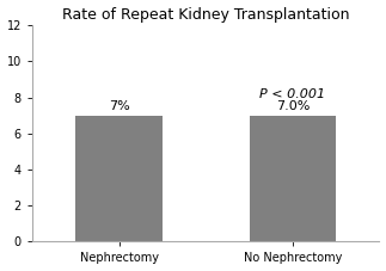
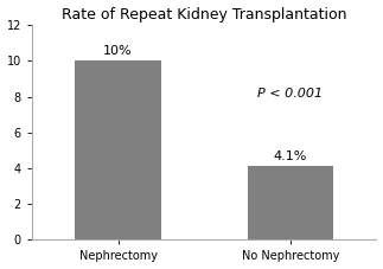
Nephrectomy: 7% -> 10%
No Nephrectomy: 7.0% -> 4.1%
